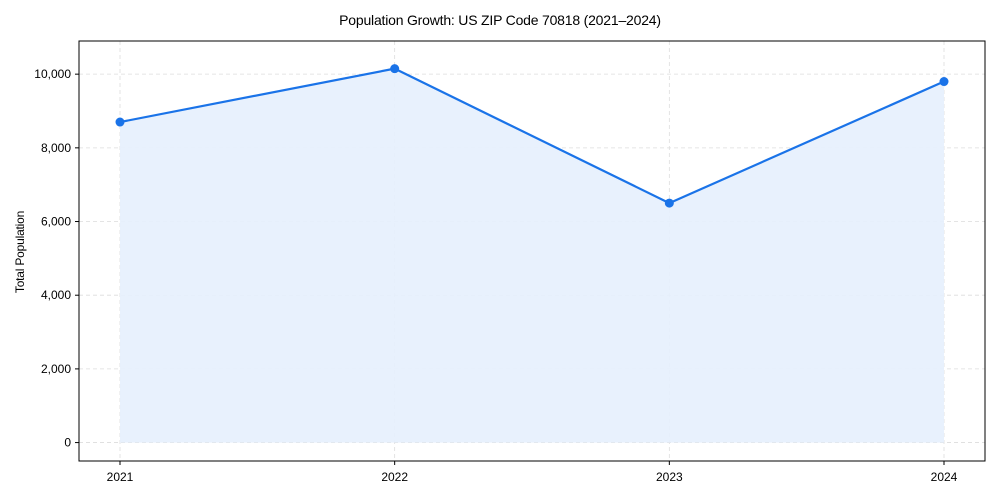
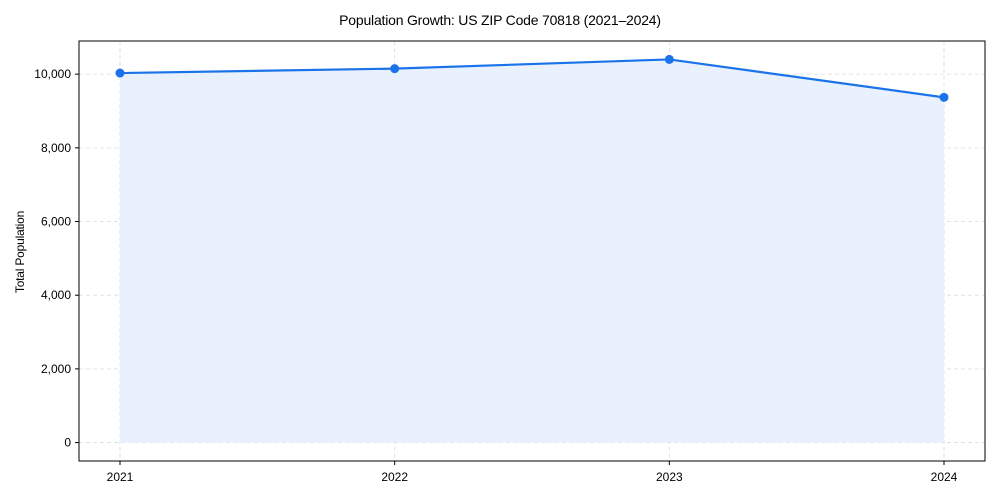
2021: 8700 -> 10000
2023: 6500 -> 10400
2024: 9800 -> 9400
